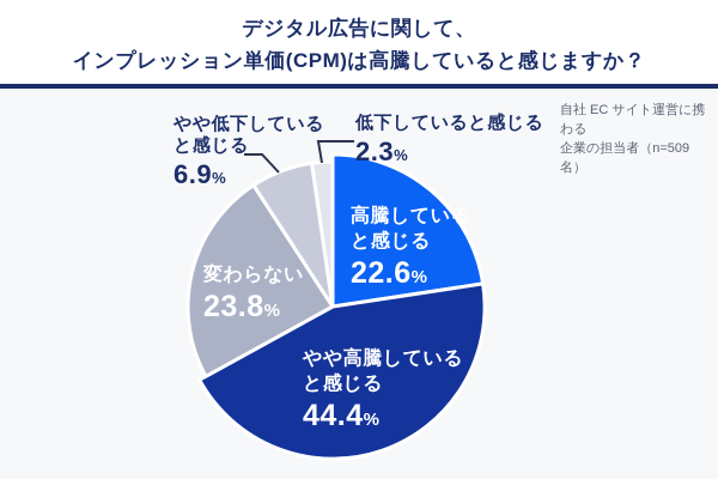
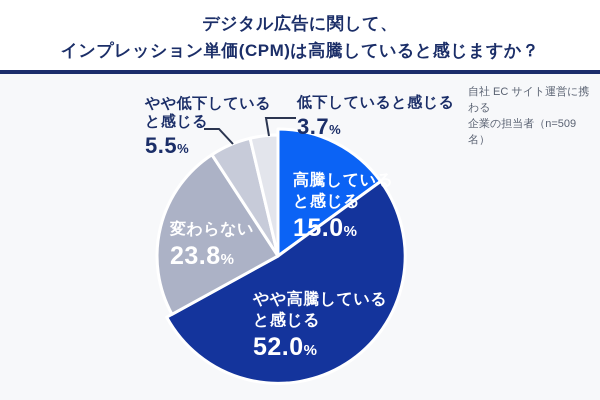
高騰していると感じる: 22.6 -> 15.0
やや高騰していると感じる: 44.4 -> 52.0
やや低下していると感じる: 6.9 -> 5.5
低下していると感じる: 2.3 -> 3.7
